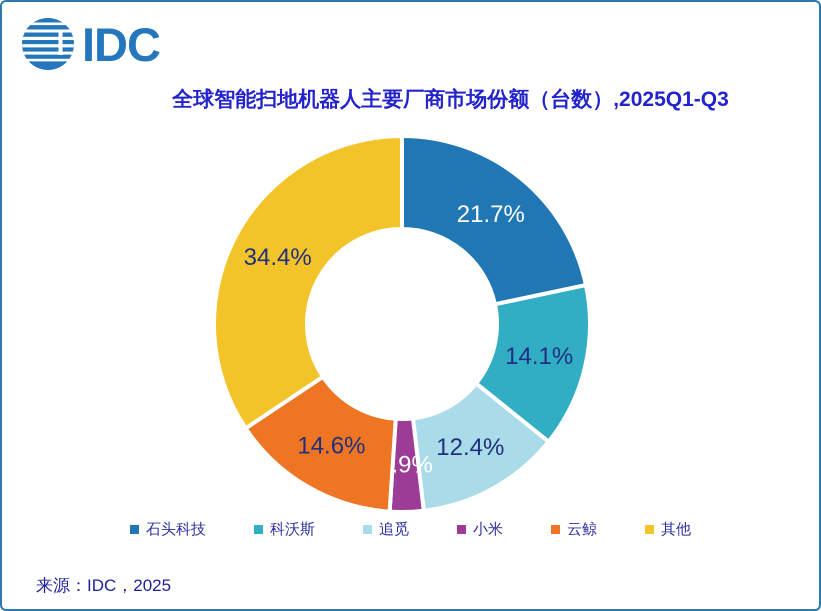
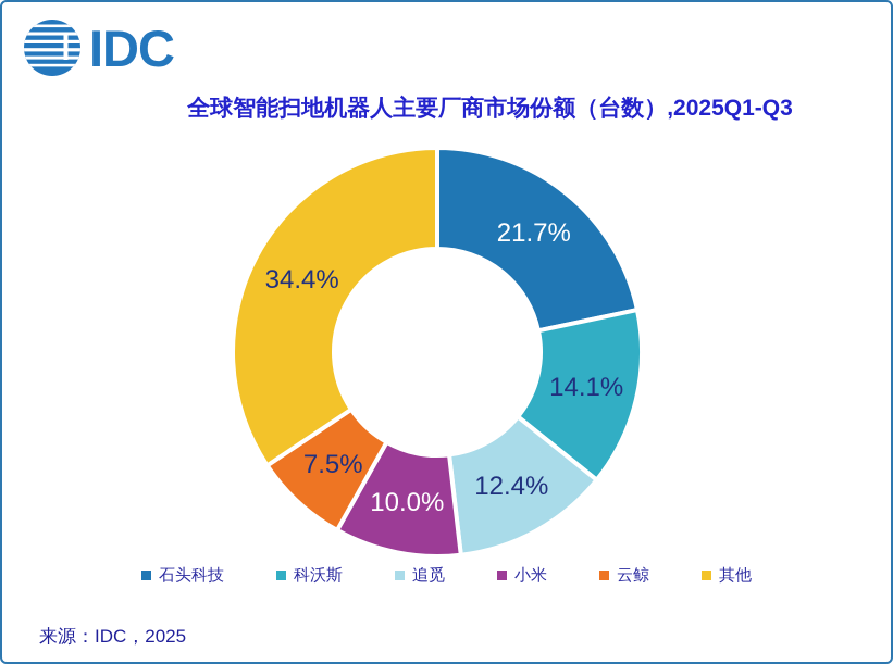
小米: 2.9% -> 10.0%
云鲸: 14.6% -> 7.5%
